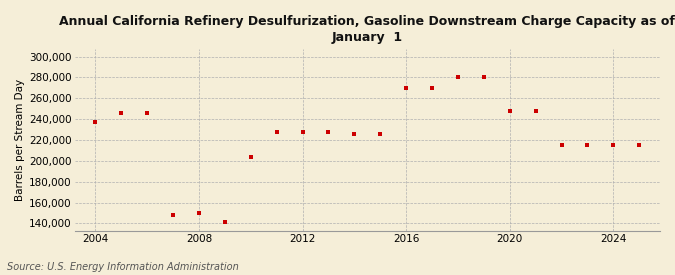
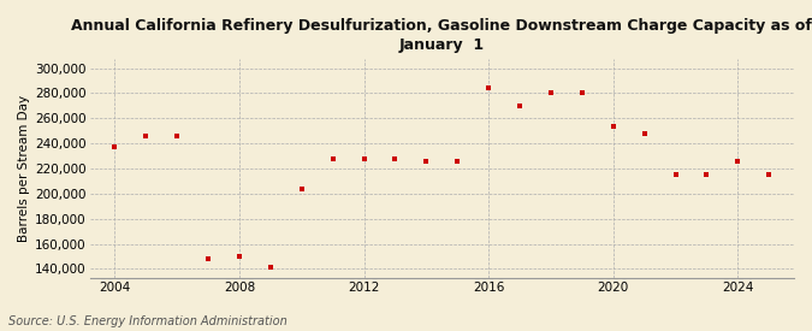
2016: 270,000 -> 284,000
2020: 248,000 -> 254,000
2024: 215,000 -> 226,000
